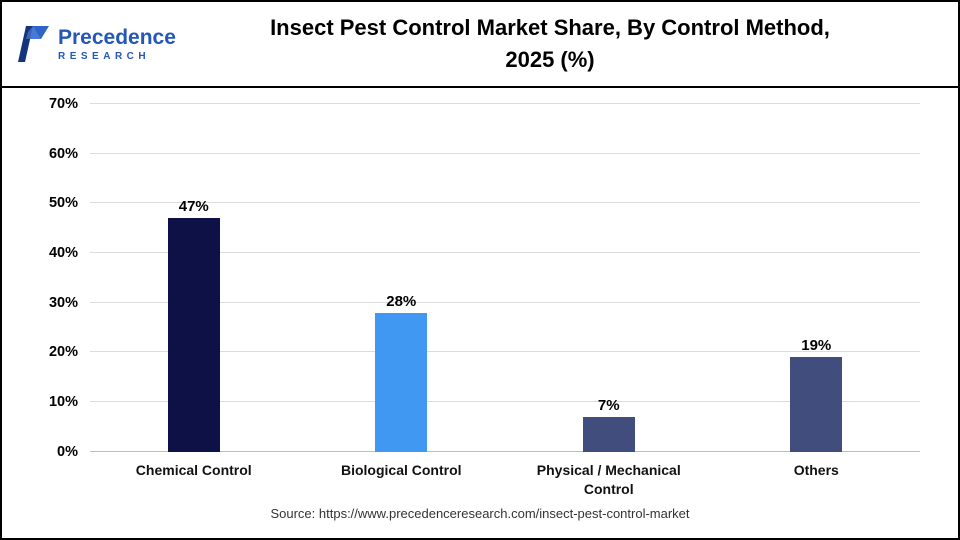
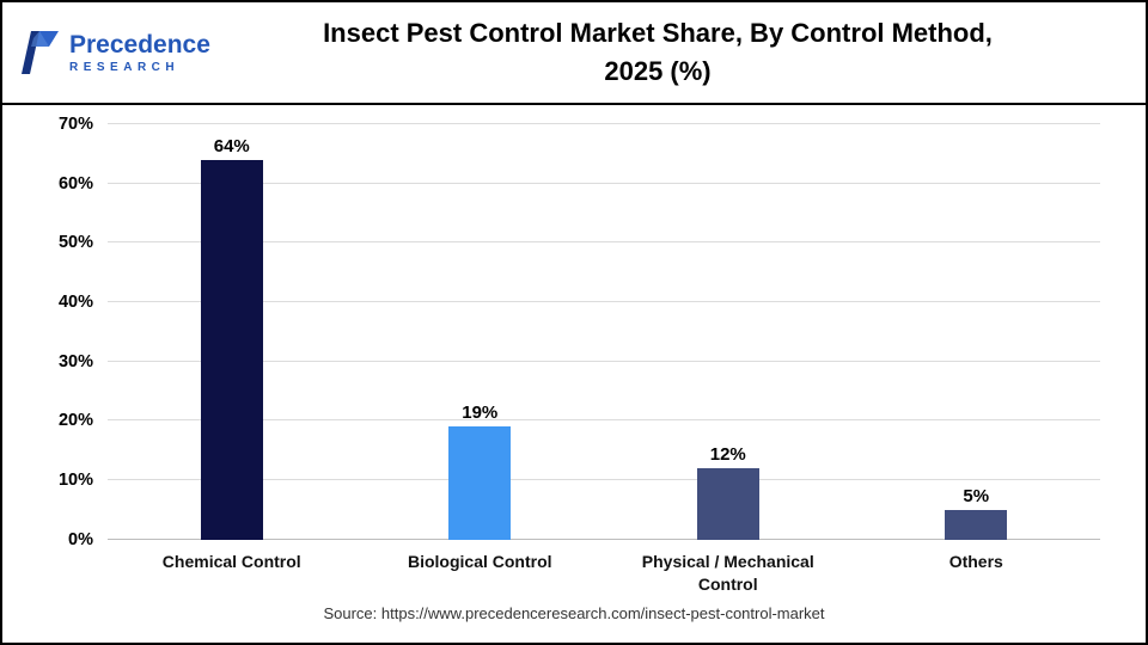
Chemical Control: 47% -> 64%
Biological Control: 28% -> 19%
Physical / Mechanical Control: 7% -> 12%
Others: 19% -> 5%
